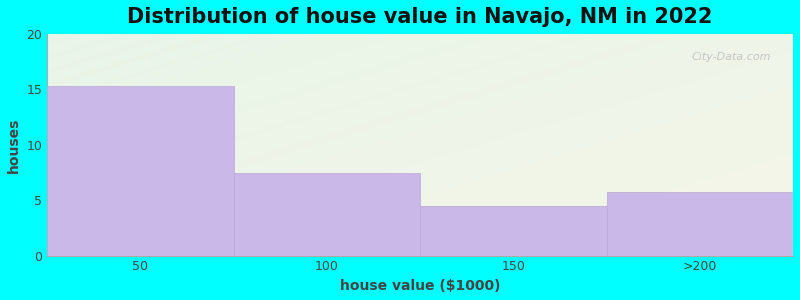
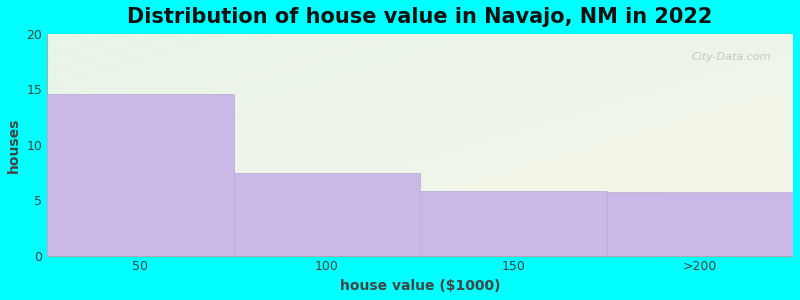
50: 15.3 -> 14.6
150: 4.5 -> 5.8
